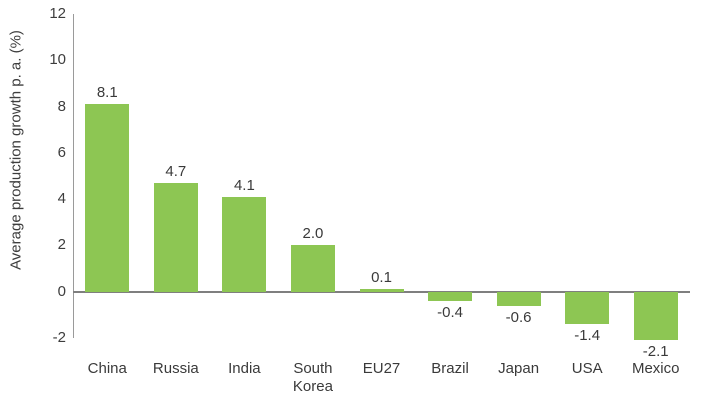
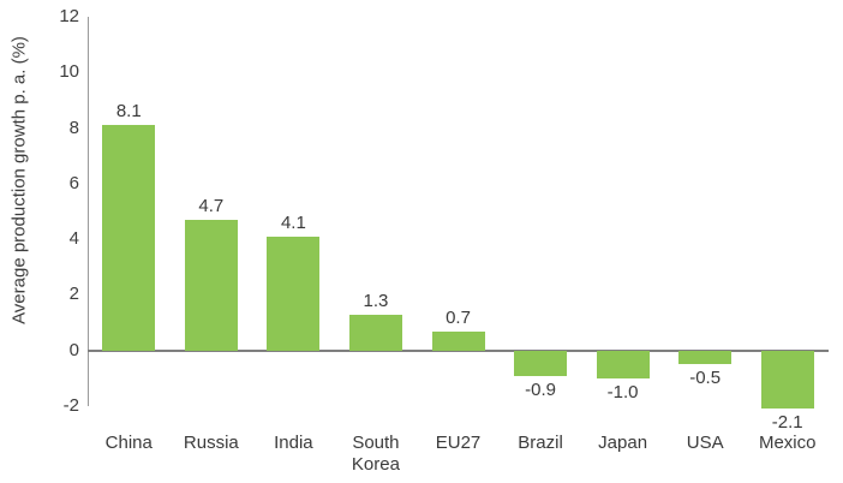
South Korea: 2.0 -> 1.3
EU27: 0.1 -> 0.7
Brazil: -0.4 -> -0.9
Japan: -0.6 -> -1.0
USA: -1.4 -> -0.5
